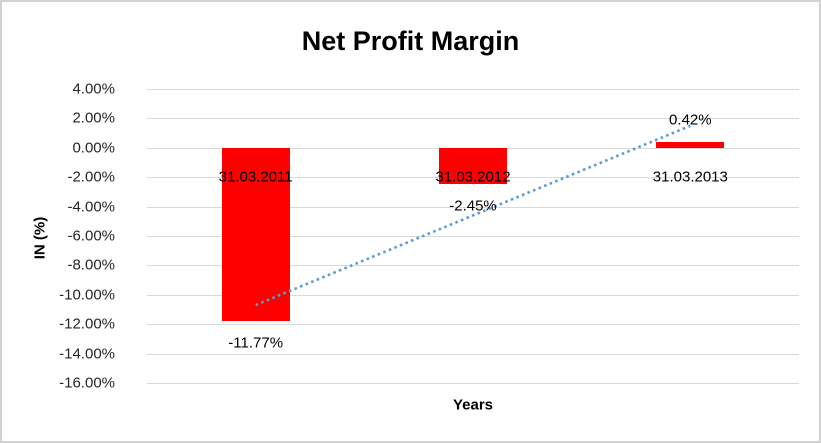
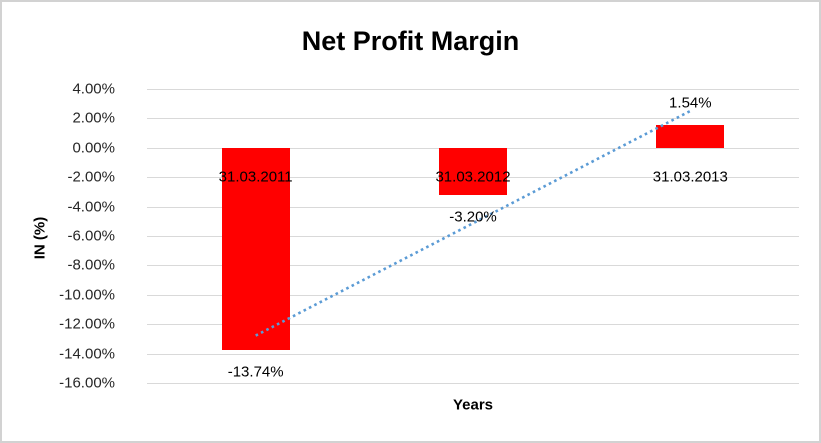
31.03.2011: -11.77% -> -13.74%
31.03.2012: -2.45% -> -3.20%
31.03.2013: 0.42% -> 1.54%
